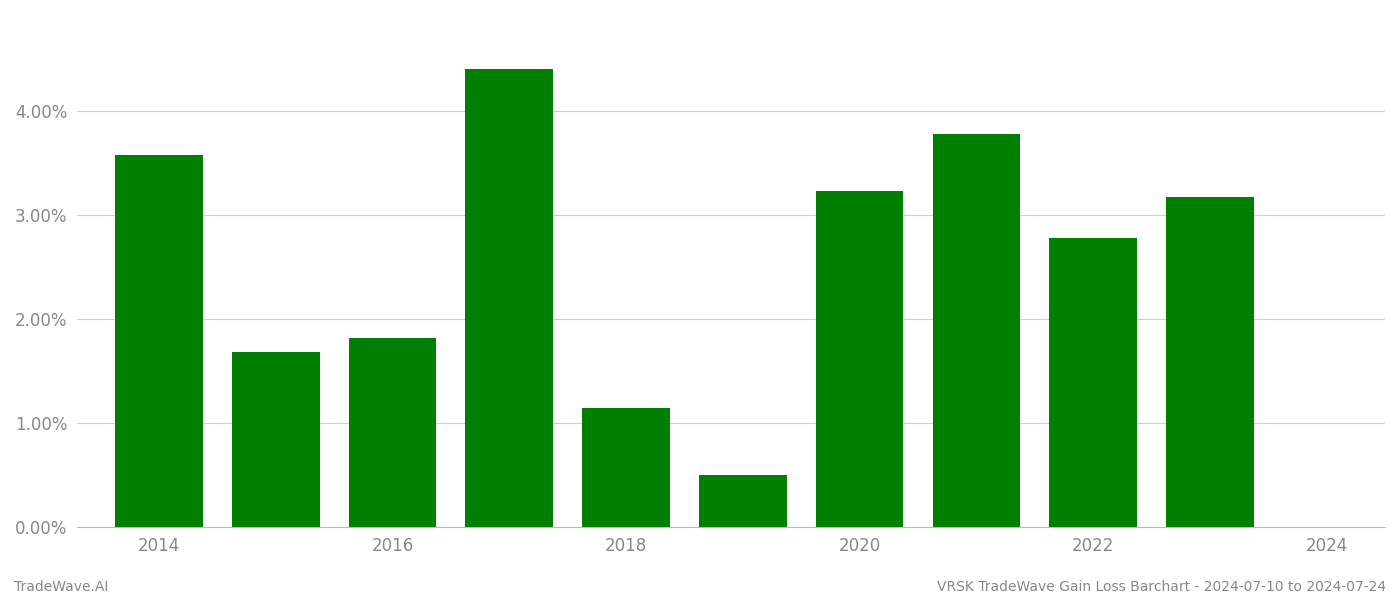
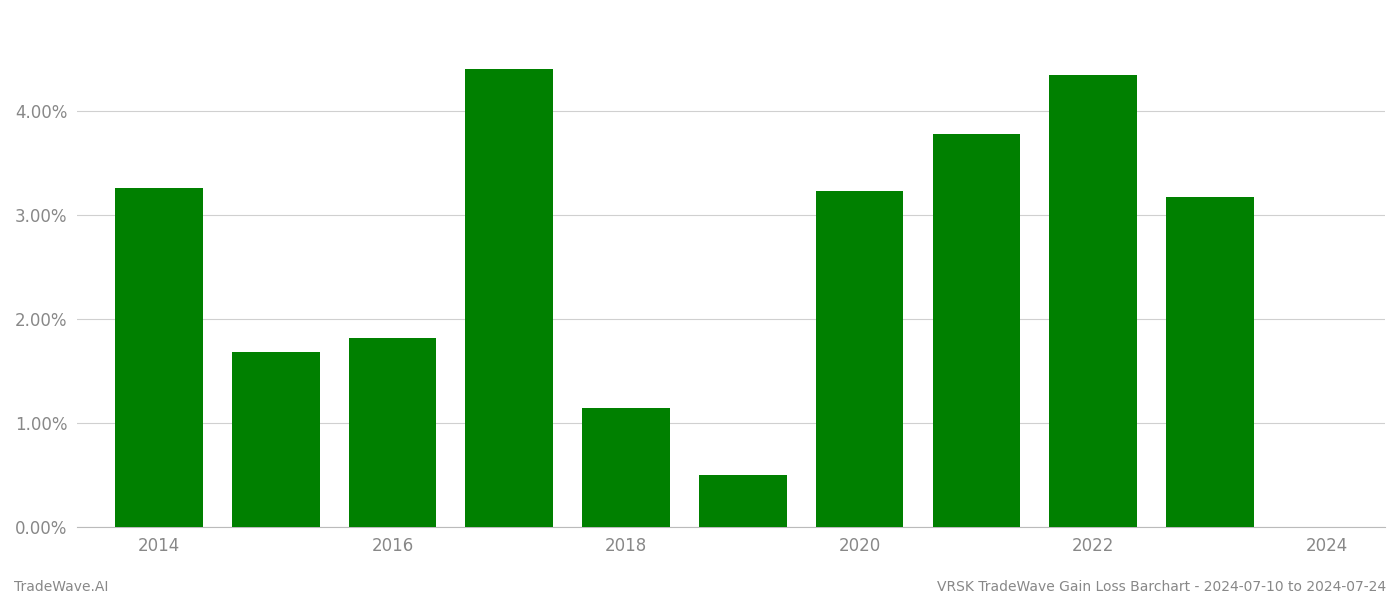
2014: 3.58% -> 3.26%
2022: 2.78% -> 4.35%
